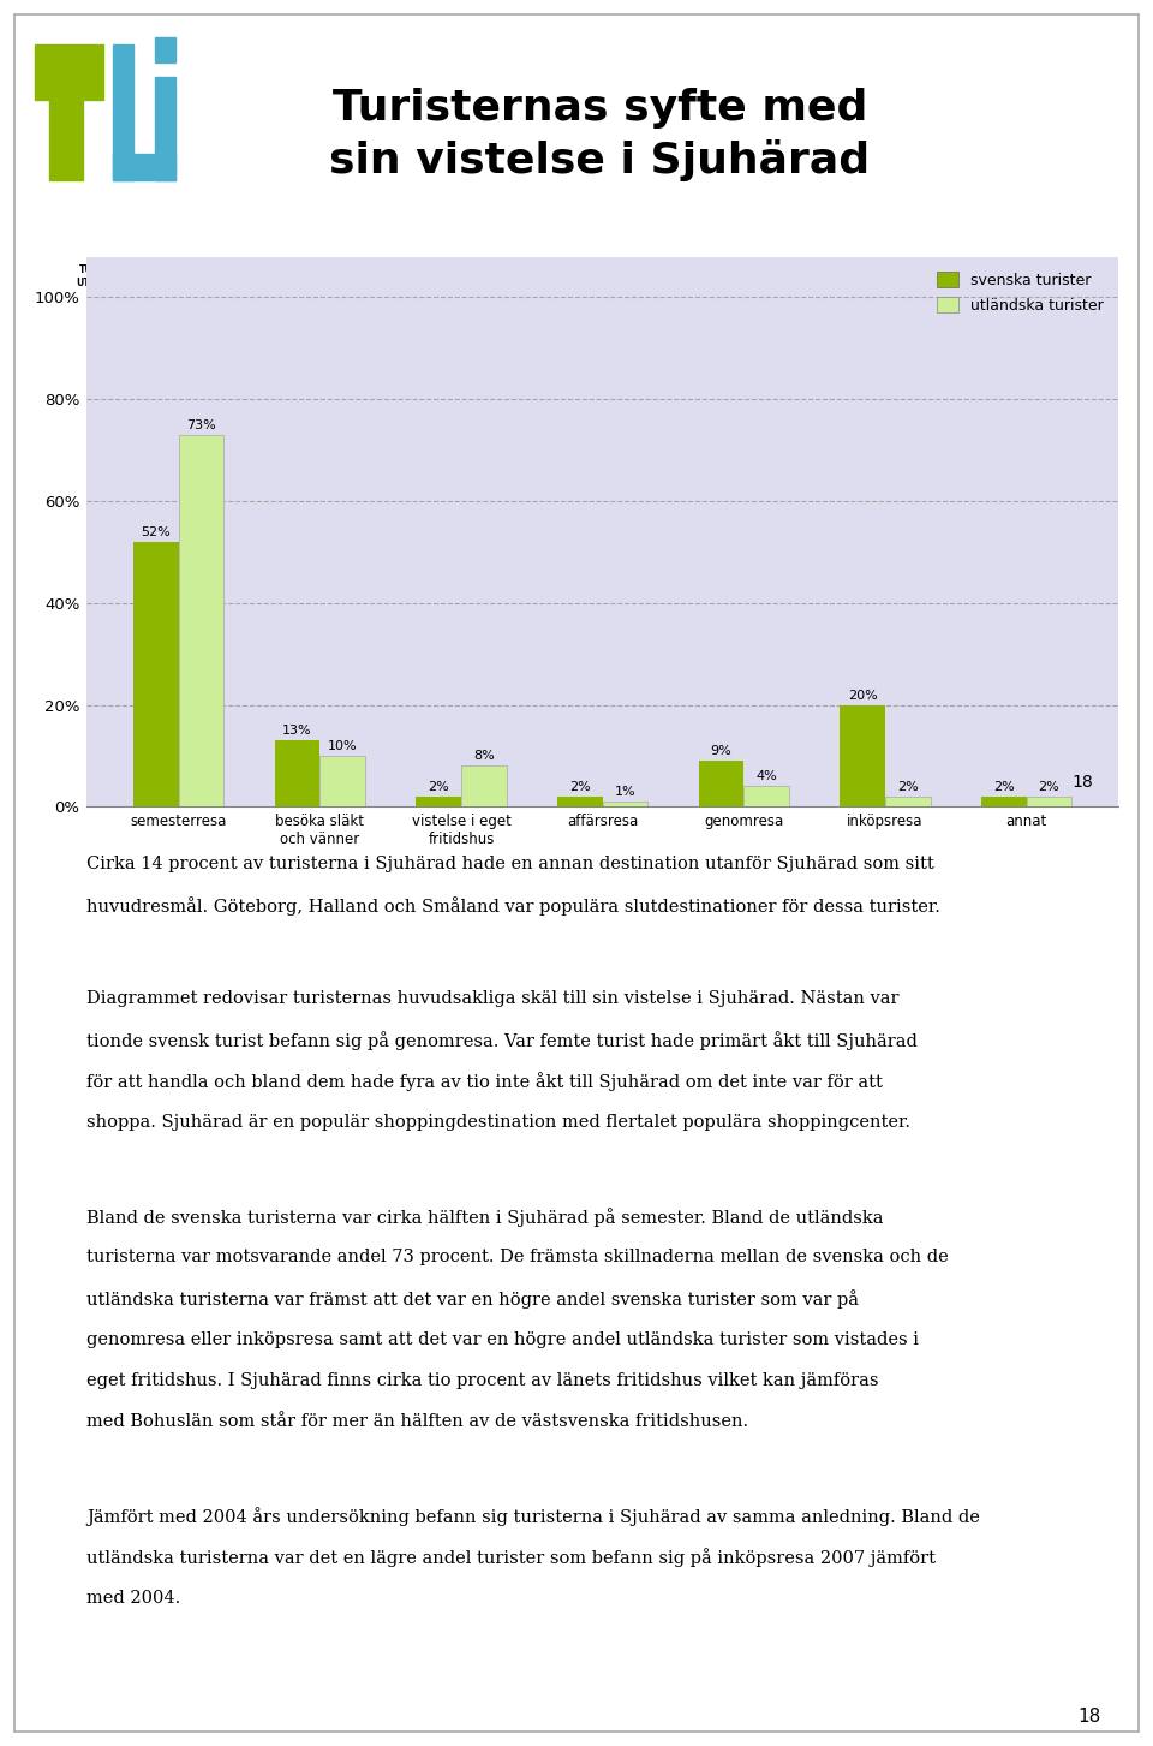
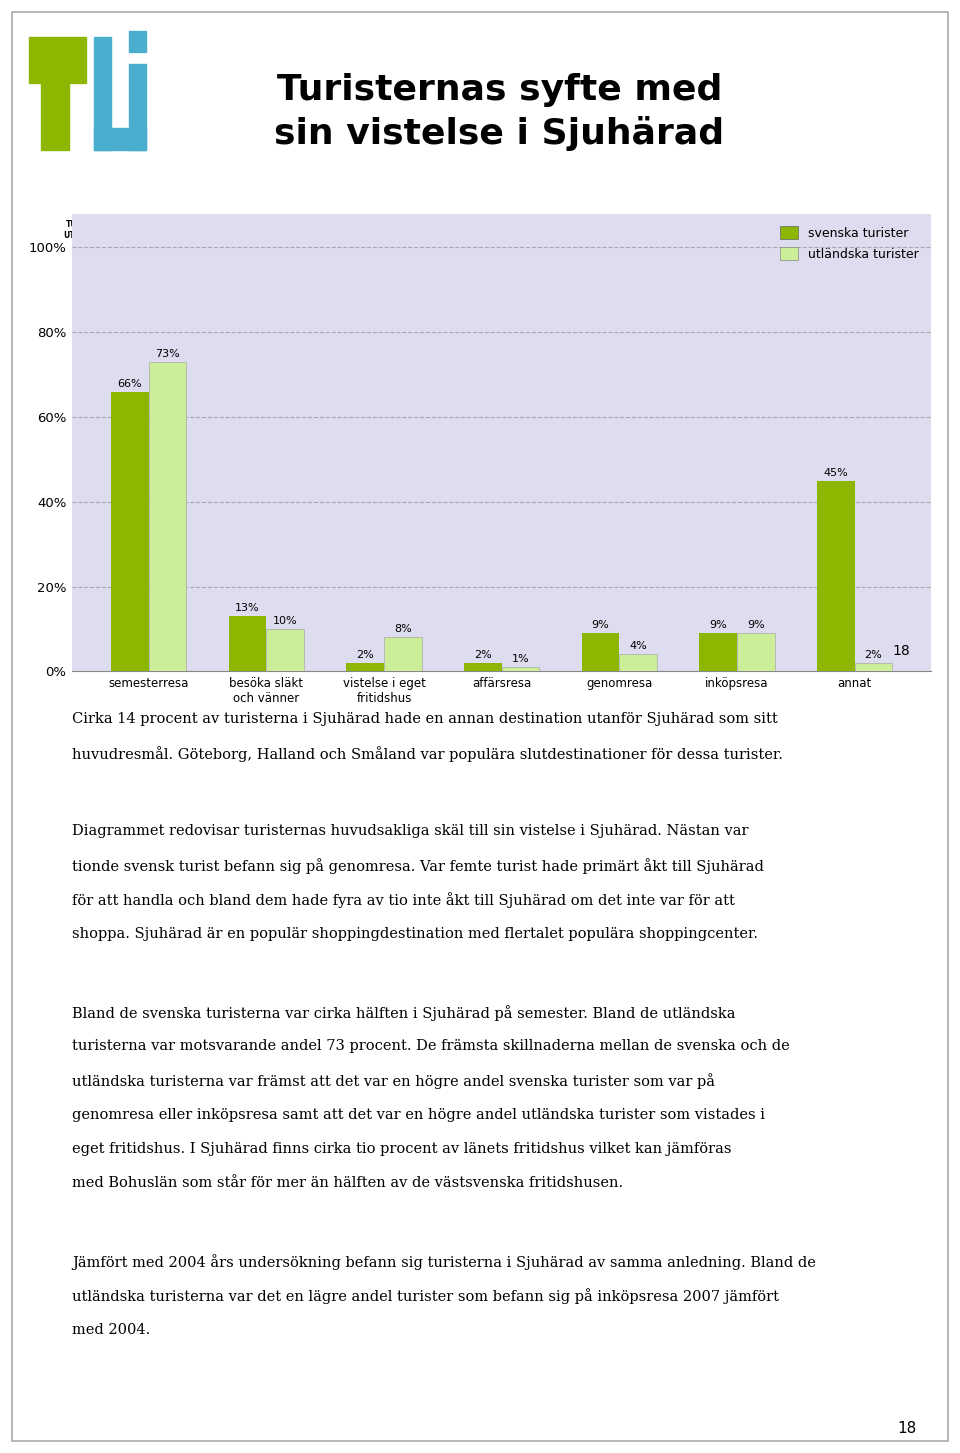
svenska turister/semesterresa: 52% -> 66%
svenska turister/inköpsresa: 20% -> 9%
utländska turister/inköpsresa: 2% -> 9%
svenska turister/annat: 2% -> 45%
